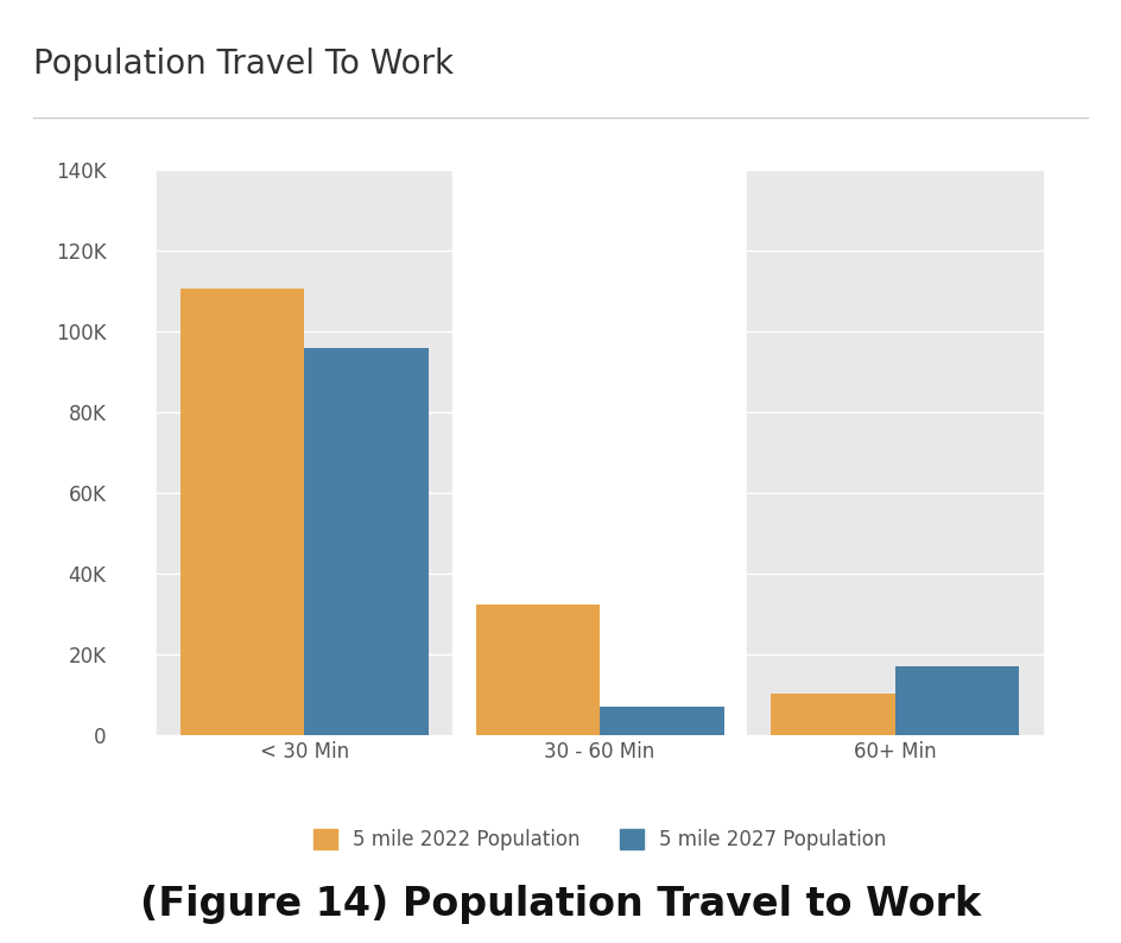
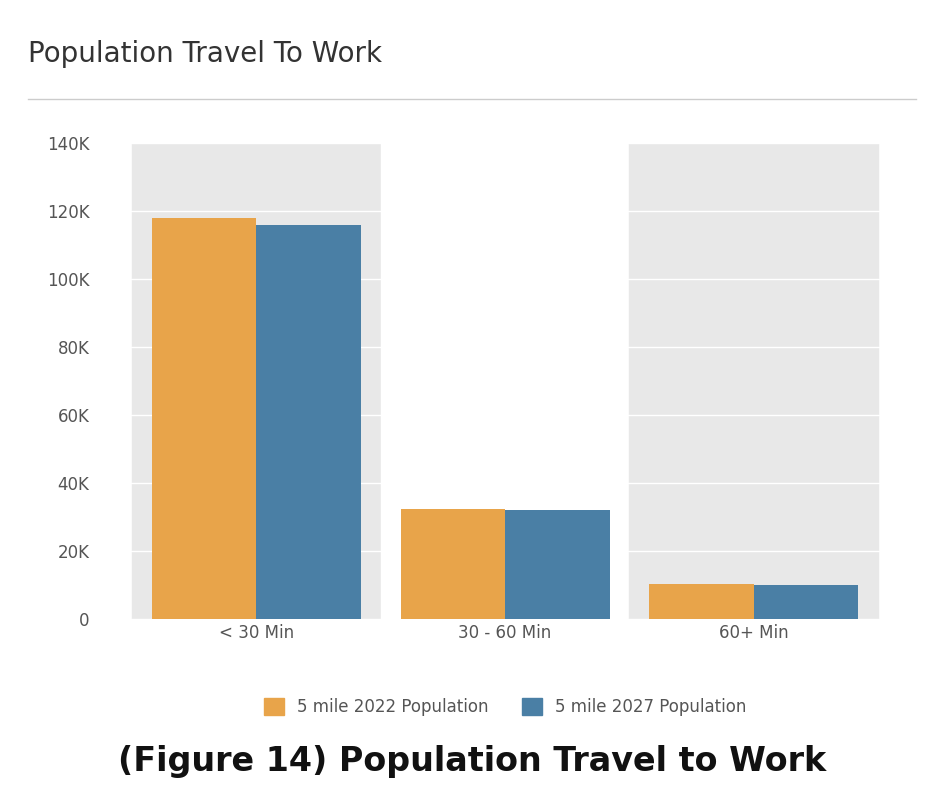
5 mile 2022 Population/< 30 Min: 110.5K -> 118.0K
5 mile 2027 Population/< 30 Min: 96K -> 116K
5 mile 2027 Population/30 - 60 Min: 7K -> 32K
5 mile 2027 Population/60+ Min: 17K -> 10K
